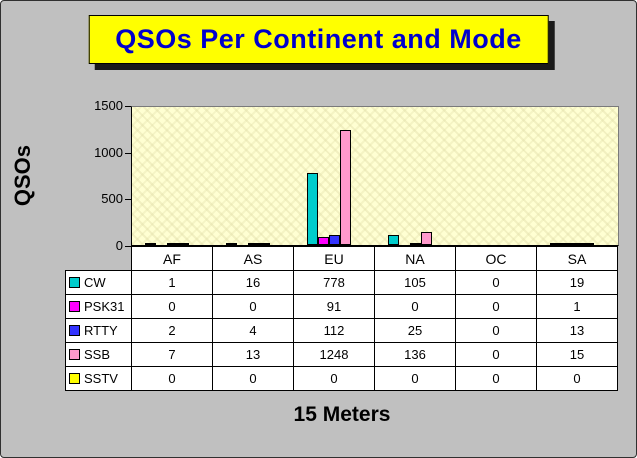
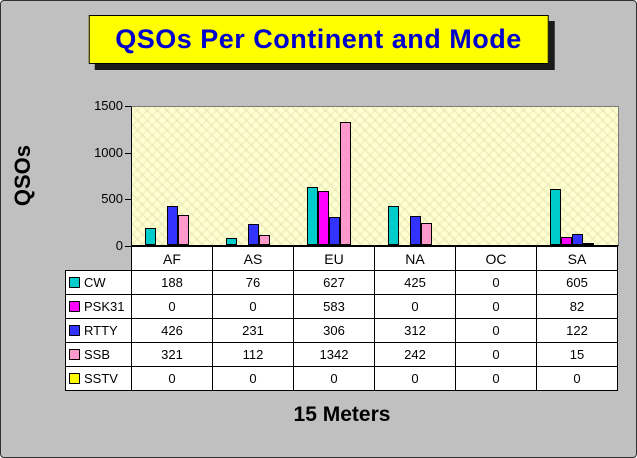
CW/AF: 1 -> 188
RTTY/AF: 2 -> 426
SSB/AF: 7 -> 321
CW/AS: 16 -> 76
RTTY/AS: 4 -> 231
SSB/AS: 13 -> 112
CW/EU: 778 -> 627
PSK31/EU: 91 -> 583
RTTY/EU: 112 -> 306
SSB/EU: 1248 -> 1342
CW/NA: 105 -> 425
RTTY/NA: 25 -> 312
SSB/NA: 136 -> 242
CW/SA: 19 -> 605
PSK31/SA: 1 -> 82
RTTY/SA: 13 -> 122
